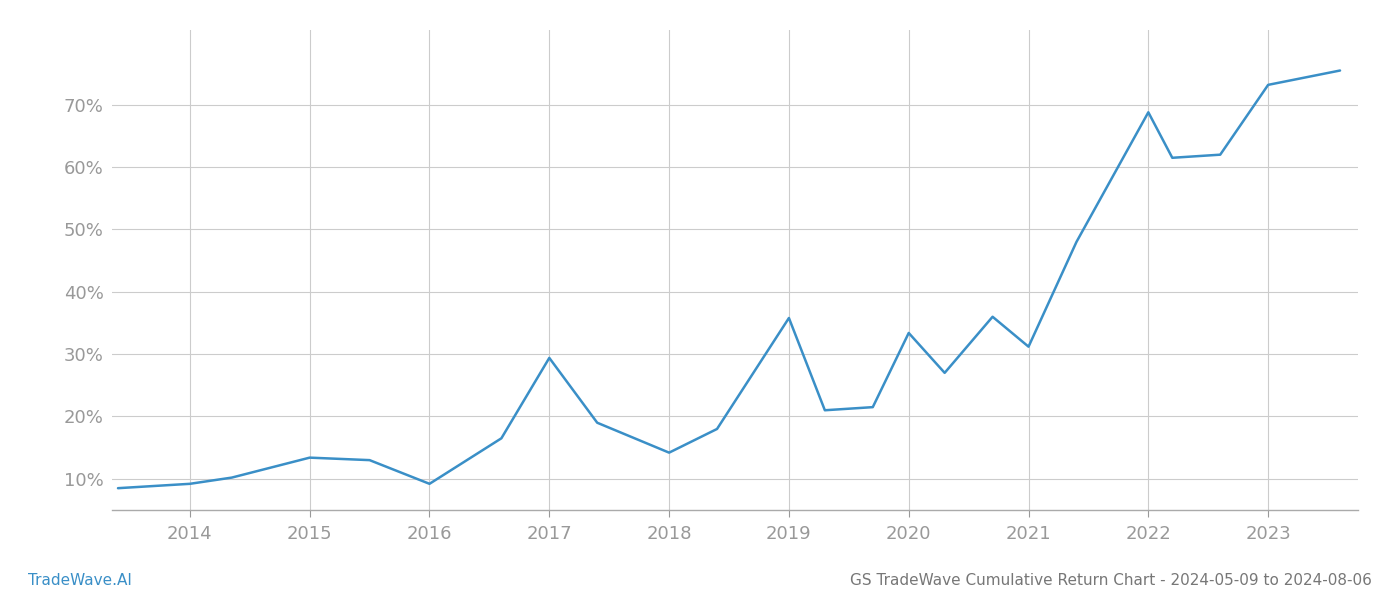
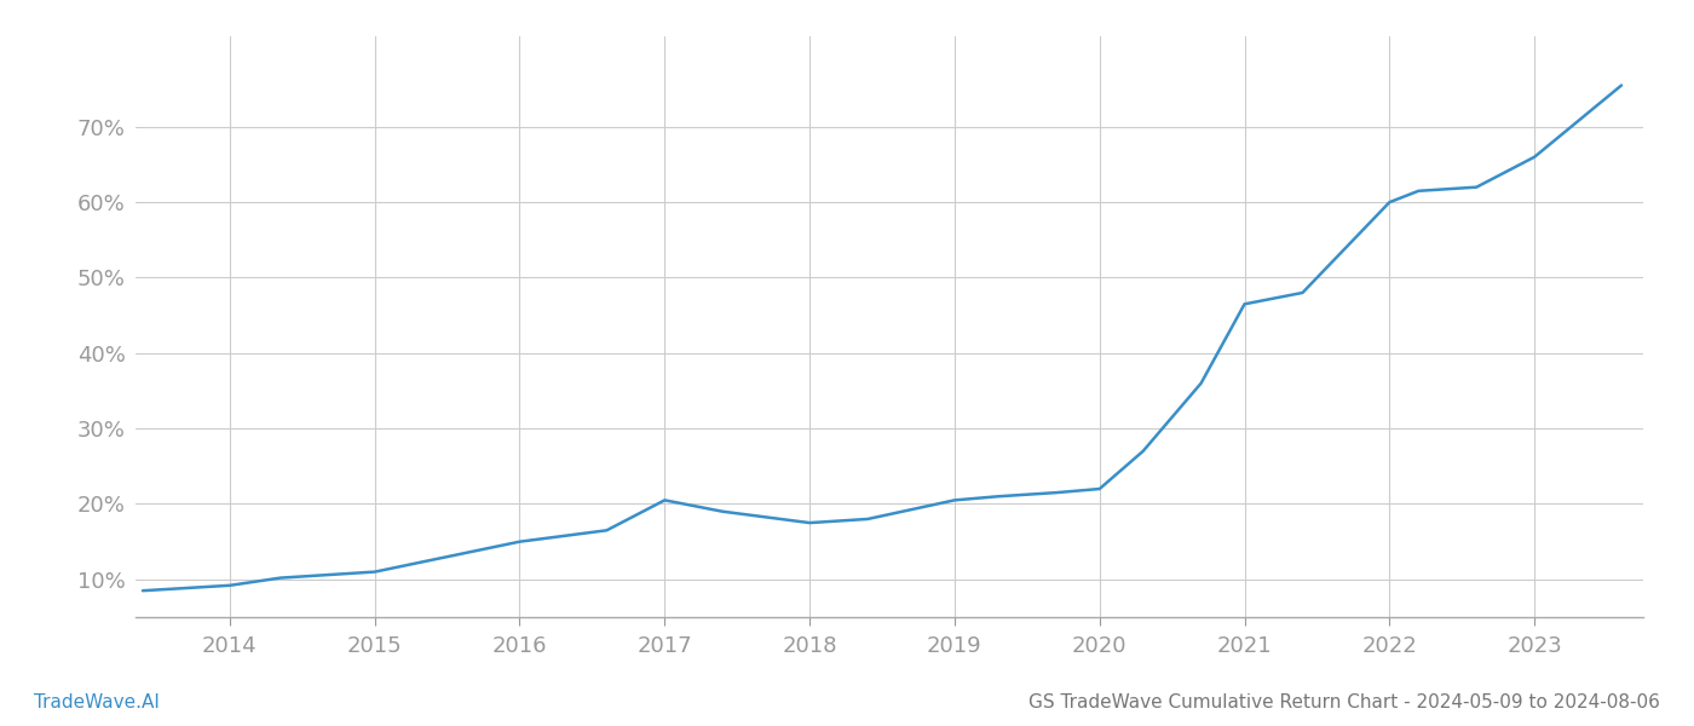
2015: 13.4% -> 11.0%
2016: 9.2% -> 15.0%
2017: 29.4% -> 20.5%
2018: 14.2% -> 17.5%
2019: 35.8% -> 20.5%
2020: 33.4% -> 22.0%
2021: 31.2% -> 46.5%
2022: 68.8% -> 60.0%
2023: 73.2% -> 66.0%
